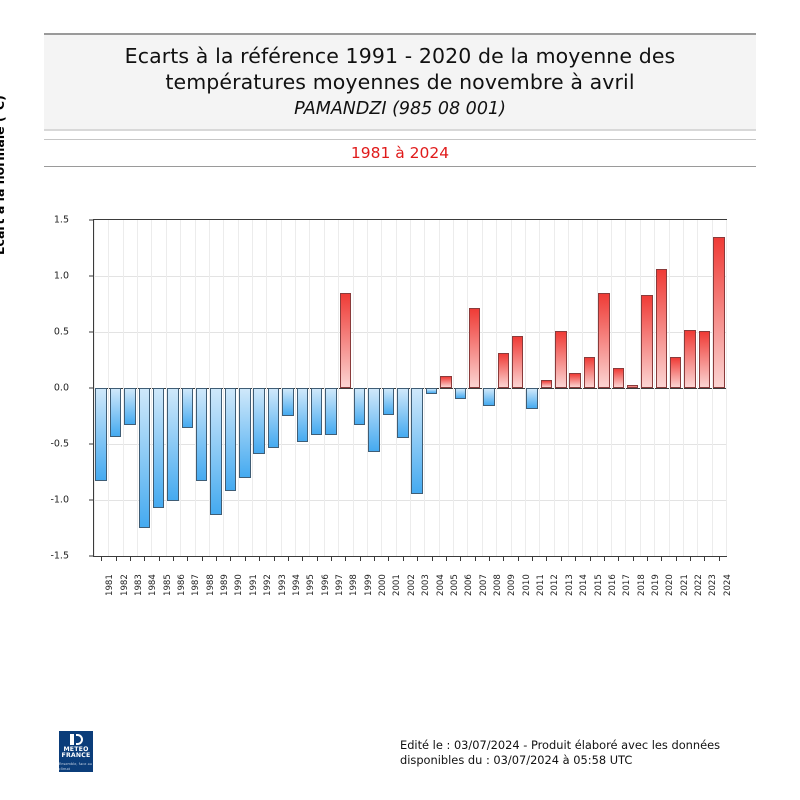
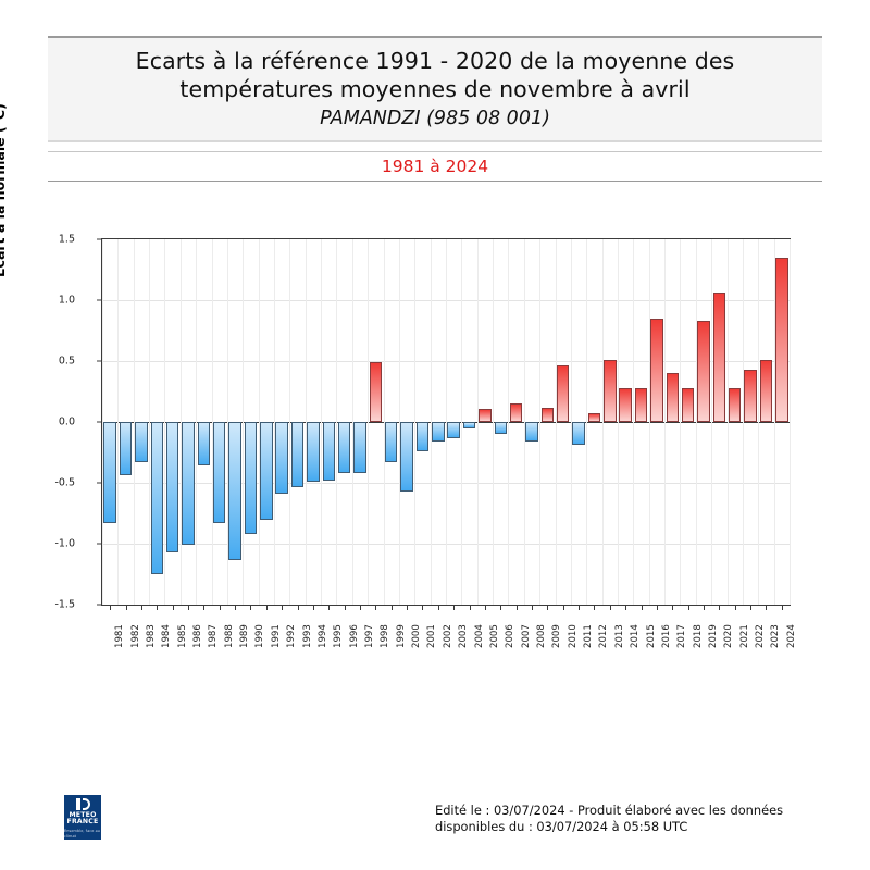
1994: -0.25 -> -0.49
1998: 0.85 -> 0.49
2002: -0.45 -> -0.16
2003: -0.95 -> -0.13
2007: 0.71 -> 0.15
2009: 0.31 -> 0.12
2014: 0.13 -> 0.28
2017: 0.18 -> 0.40
2018: 0.03 -> 0.28
2022: 0.52 -> 0.43
